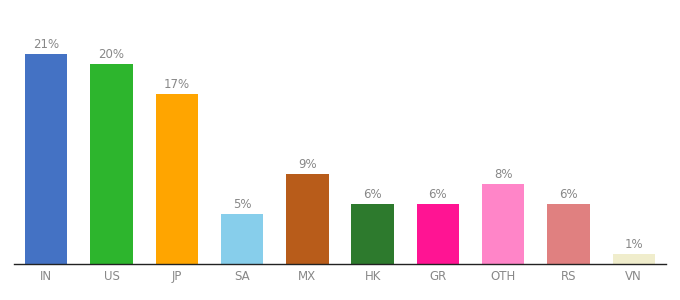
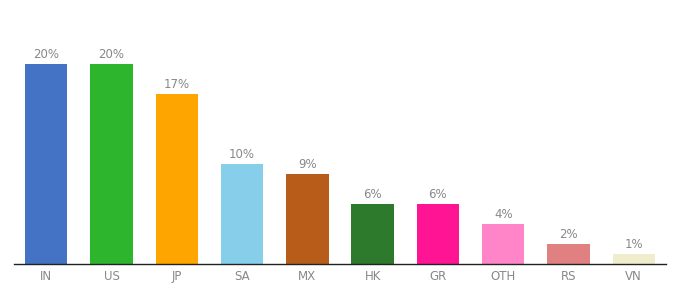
IN: 21% -> 20%
SA: 5% -> 10%
OTH: 8% -> 4%
RS: 6% -> 2%
